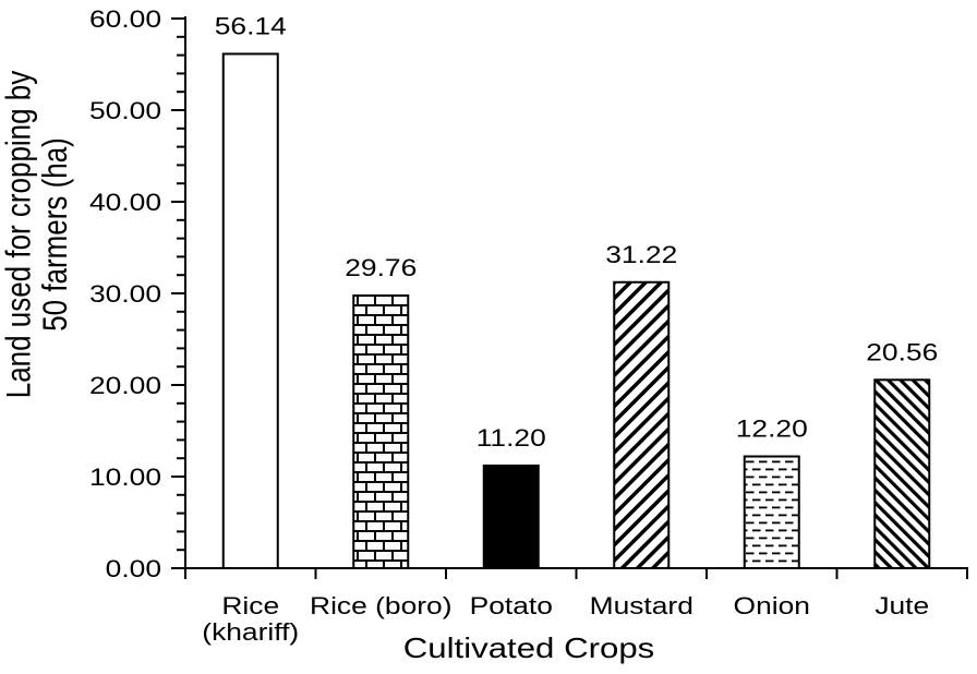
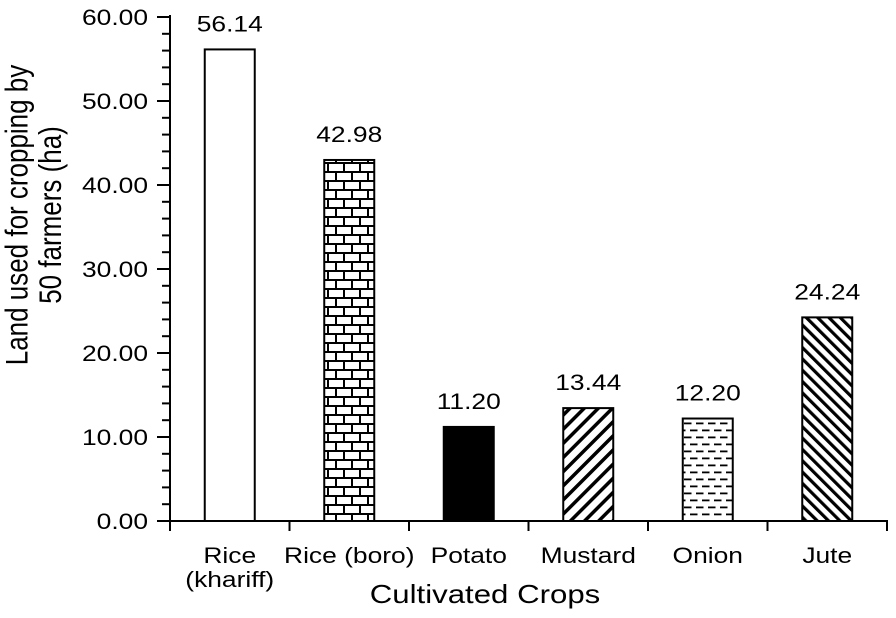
Rice (boro): 29.76 -> 42.98
Mustard: 31.22 -> 13.44
Jute: 20.56 -> 24.24
